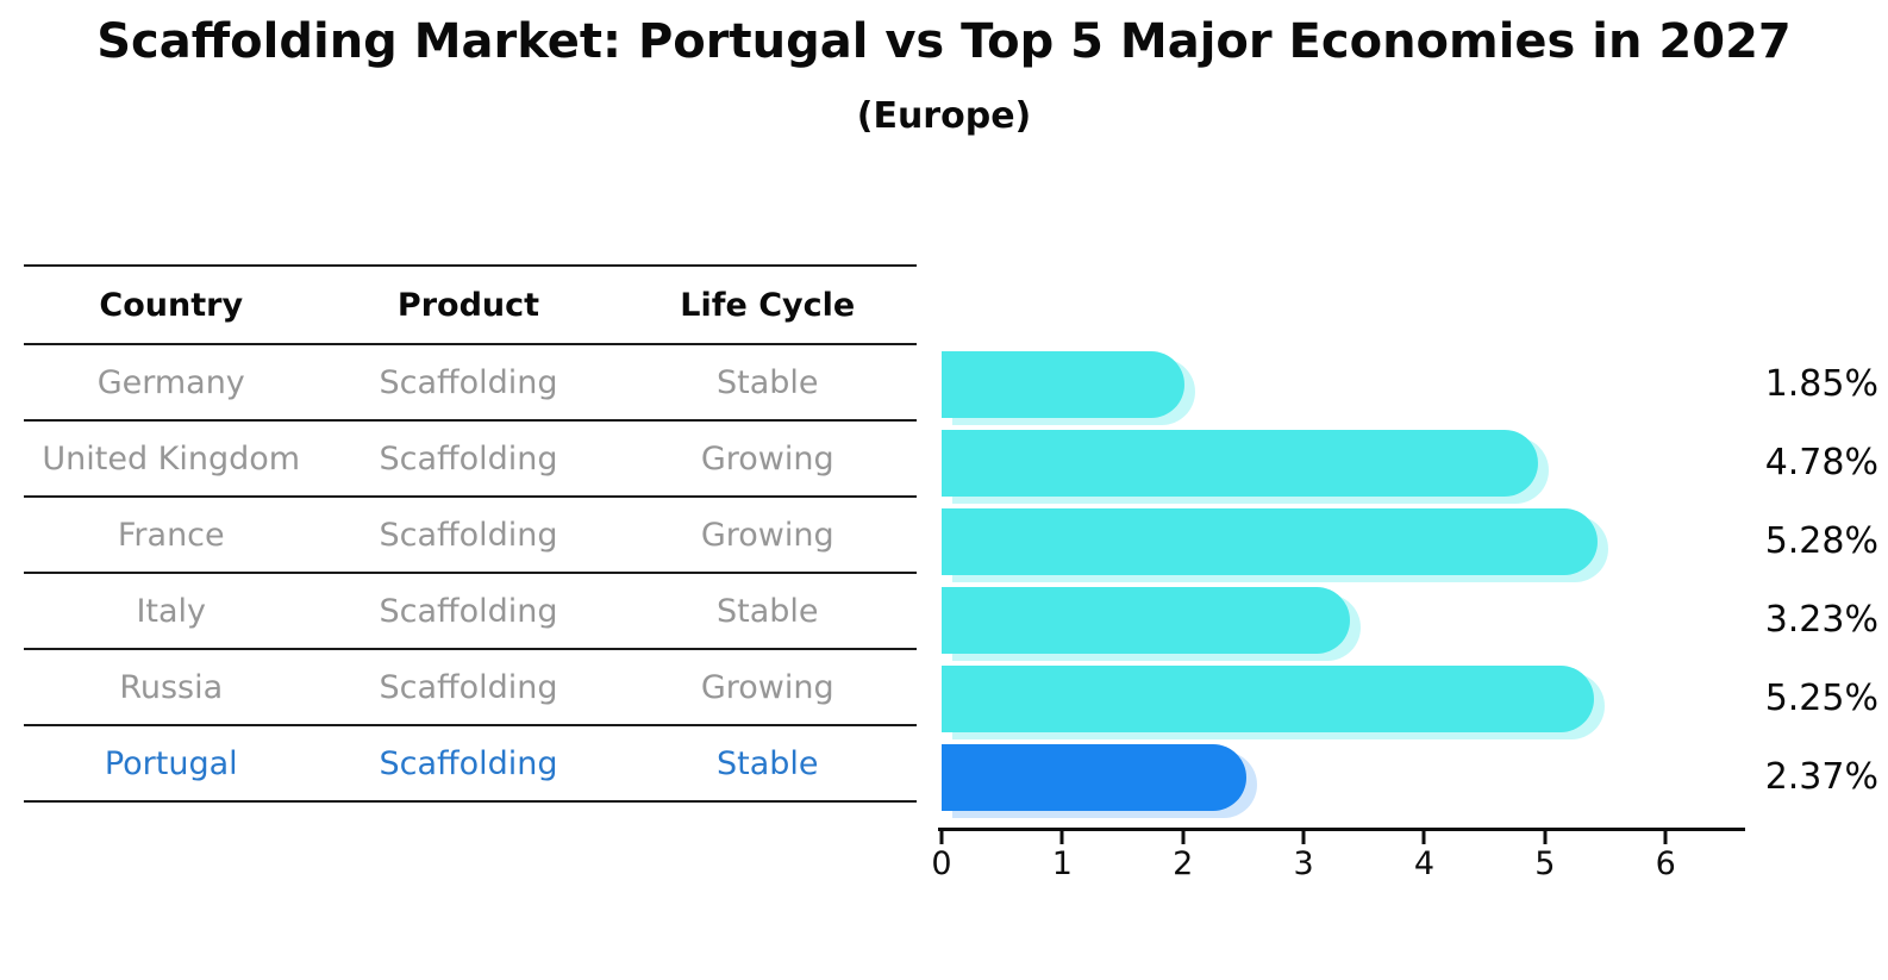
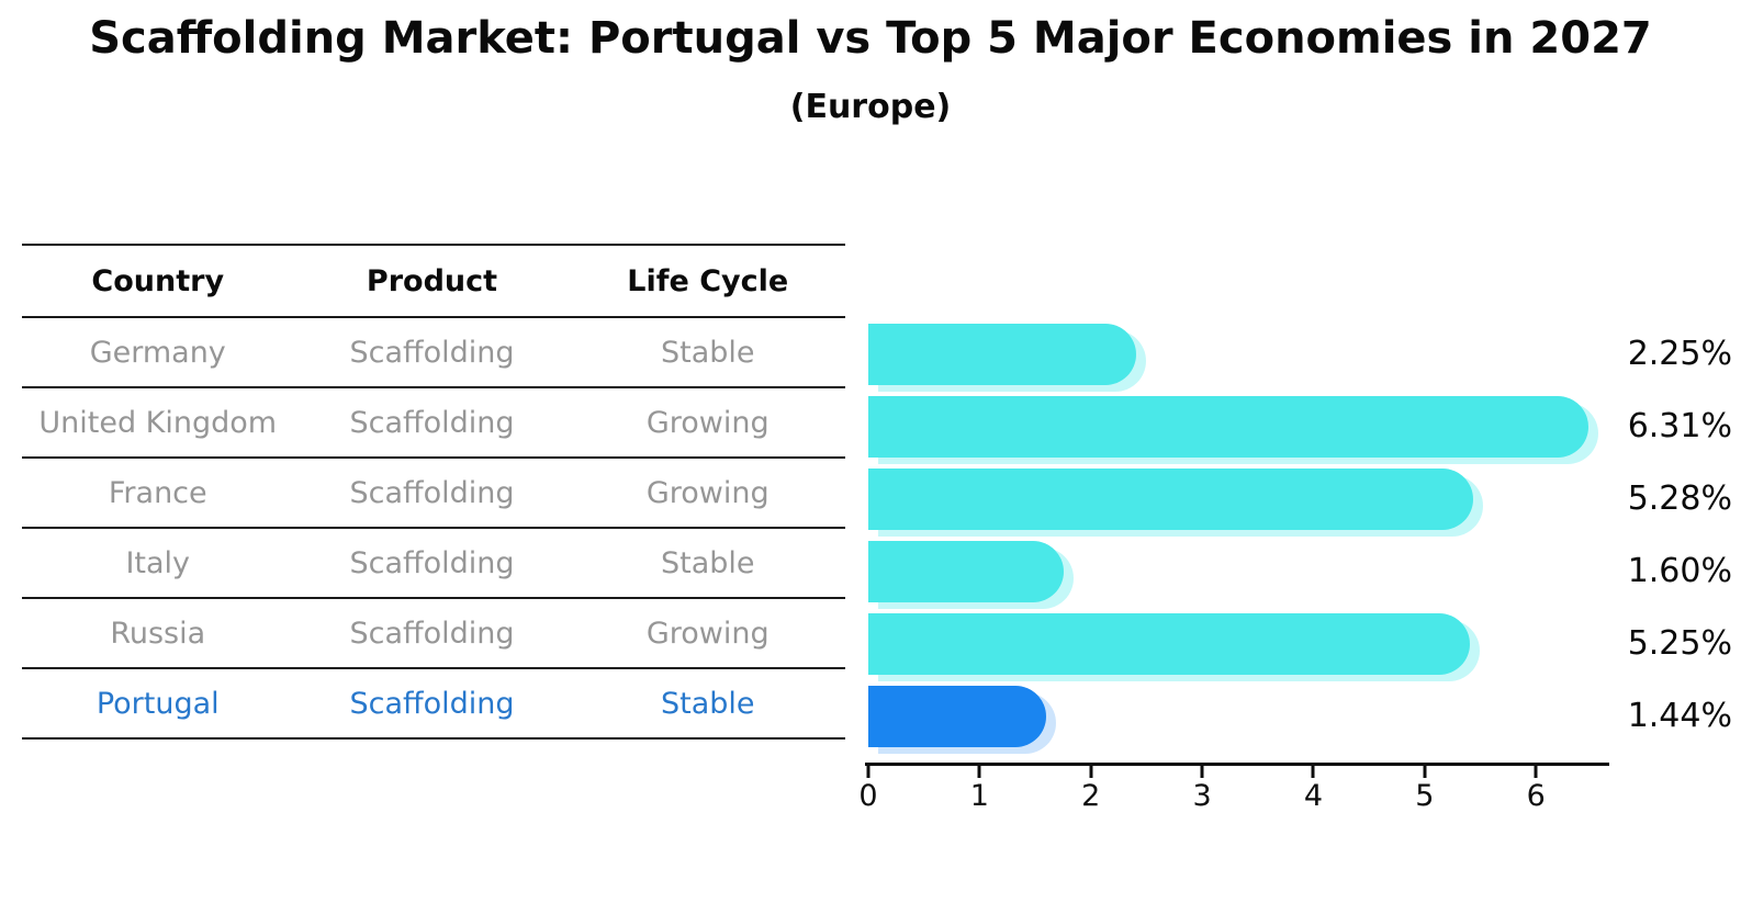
Germany: 1.85% -> 2.25%
United Kingdom: 4.78% -> 6.31%
Italy: 3.23% -> 1.60%
Portugal: 2.37% -> 1.44%
